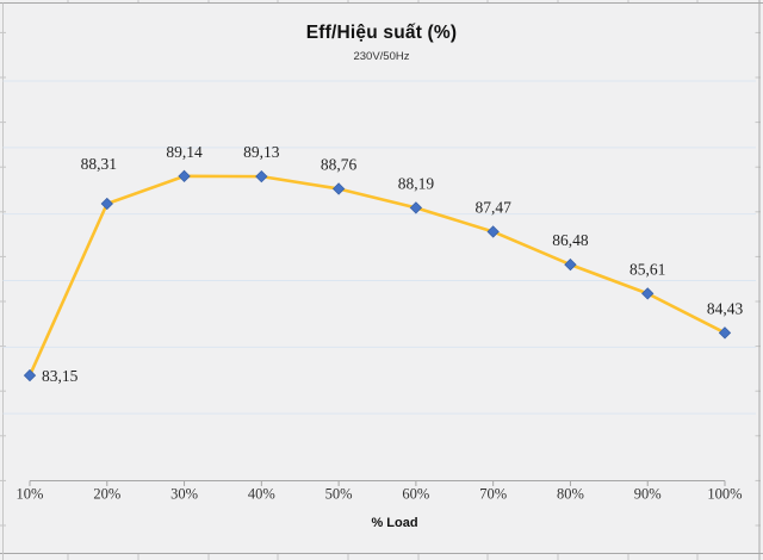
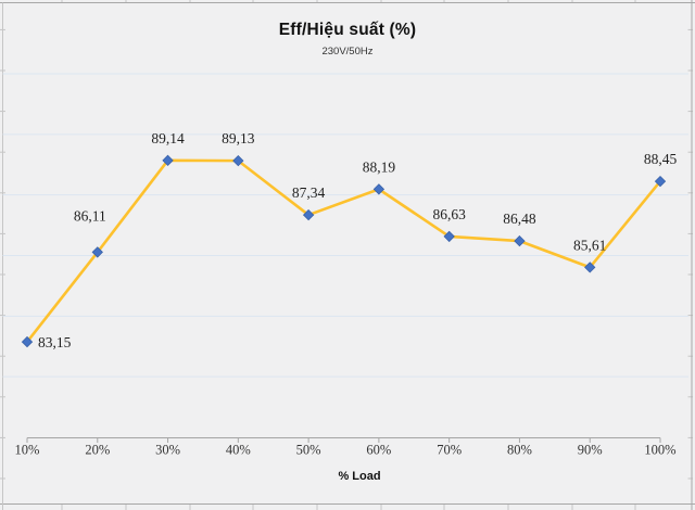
20%: 88,31 -> 86,11
50%: 88,76 -> 87,34
70%: 87,47 -> 86,63
100%: 84,43 -> 88,45
